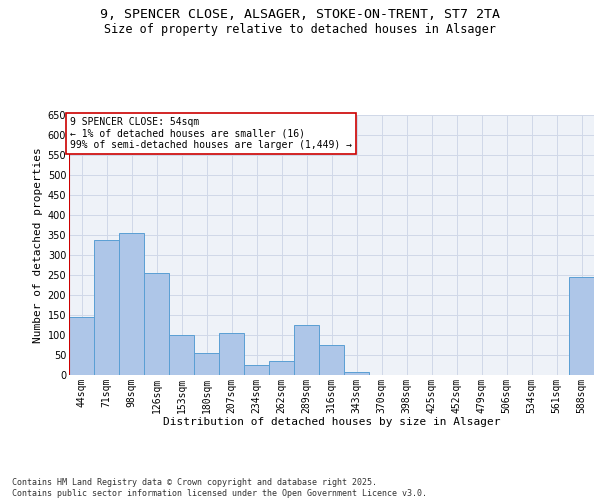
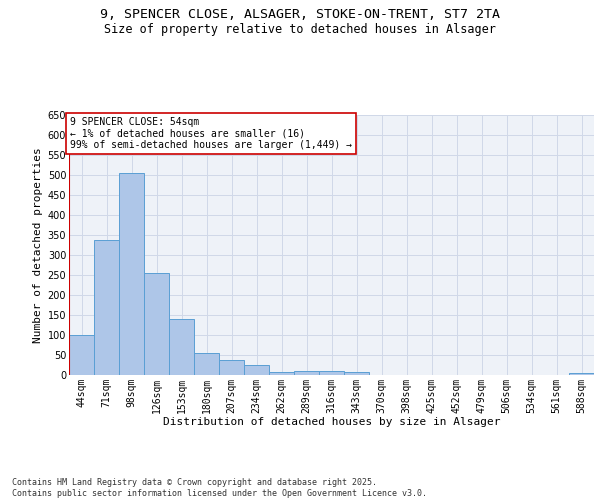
44sqm: 145 -> 100
98sqm: 355 -> 506
153sqm: 100 -> 140
207sqm: 105 -> 37
262sqm: 35 -> 8
289sqm: 125 -> 10
316sqm: 75 -> 10
588sqm: 245 -> 5
